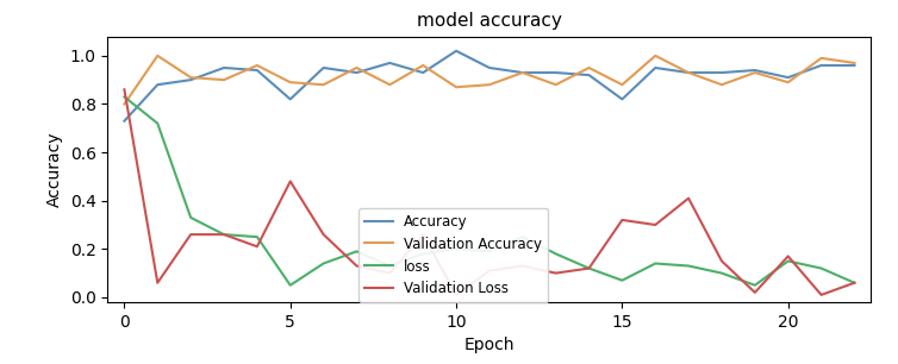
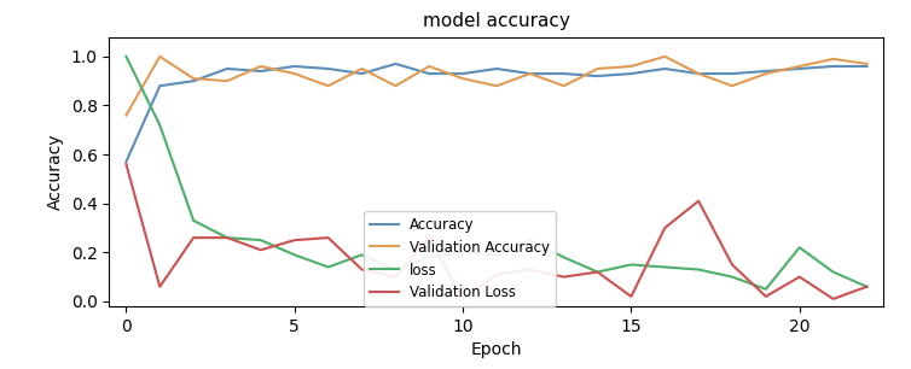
Accuracy/0: 0.73 -> 0.57
Validation Accuracy/0: 0.80 -> 0.76
loss/0: 0.83 -> 1.00
Validation Loss/0: 0.86 -> 0.56
Accuracy/5: 0.82 -> 0.96
Validation Accuracy/5: 0.89 -> 0.93
loss/5: 0.05 -> 0.19
Validation Loss/5: 0.48 -> 0.25
Accuracy/10: 1.02 -> 0.93
Validation Accuracy/10: 0.87 -> 0.91
Accuracy/15: 0.82 -> 0.93
Validation Accuracy/15: 0.88 -> 0.96
loss/15: 0.07 -> 0.15
Validation Loss/15: 0.32 -> 0.02
Accuracy/20: 0.91 -> 0.95
Validation Accuracy/20: 0.89 -> 0.96
loss/20: 0.15 -> 0.22
Validation Loss/20: 0.17 -> 0.10
